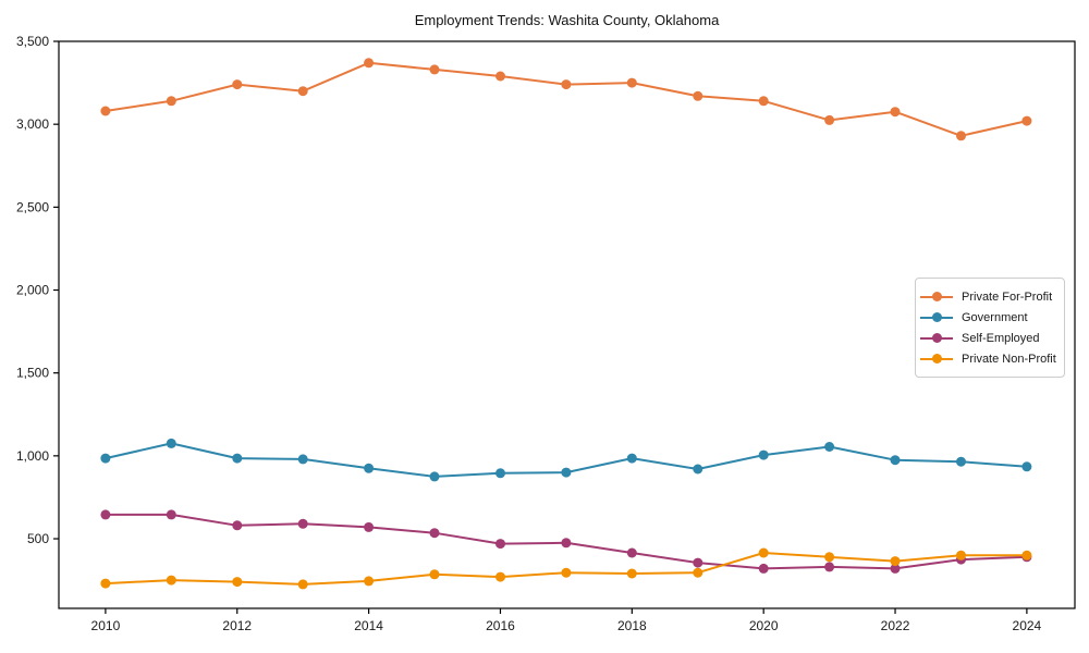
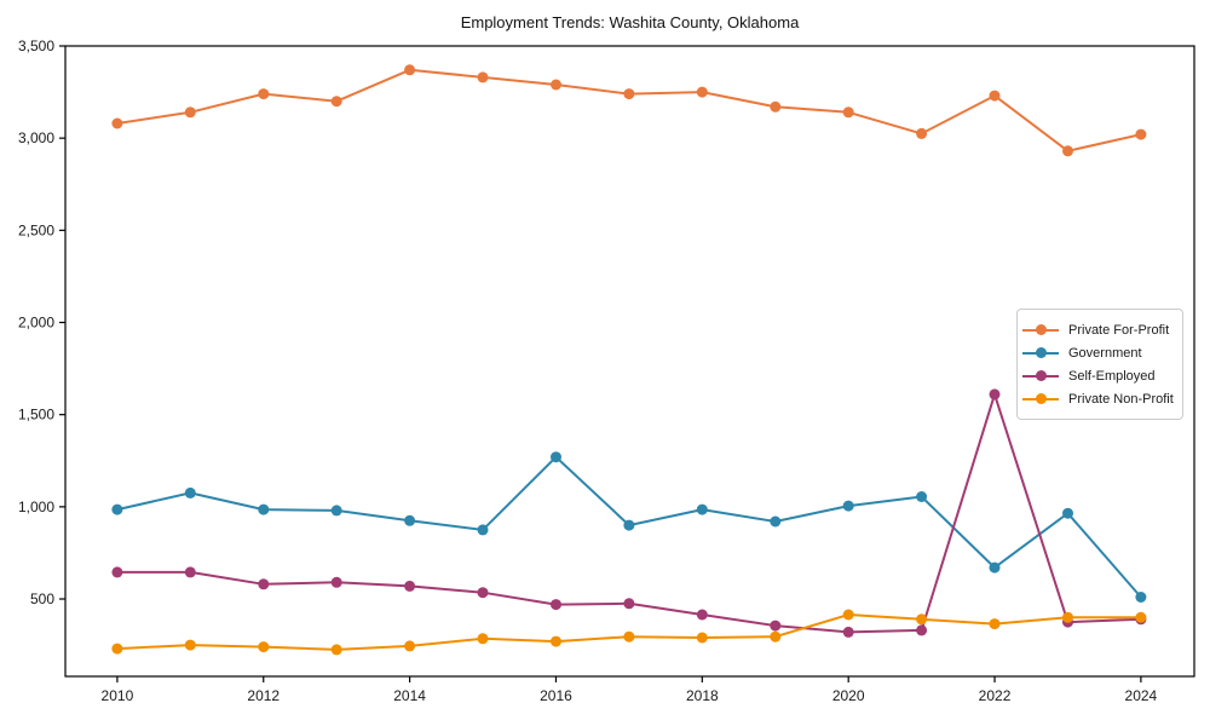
Government/2016: 900 -> 1270
Private For-Profit/2022: 3080 -> 3230
Government/2022: 980 -> 670
Self-Employed/2022: 320 -> 1610
Government/2024: 940 -> 510
